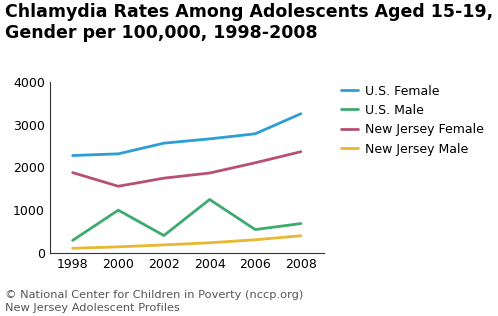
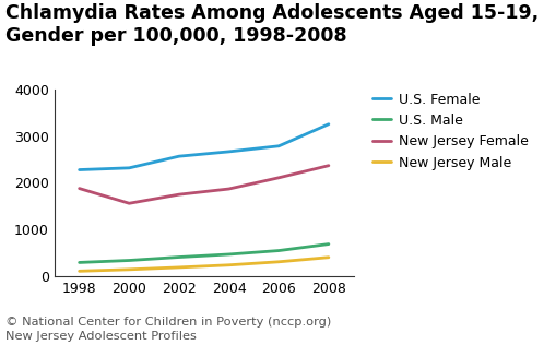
U.S. Male/2000: 1000 -> 340
U.S. Male/2004: 1250 -> 460
